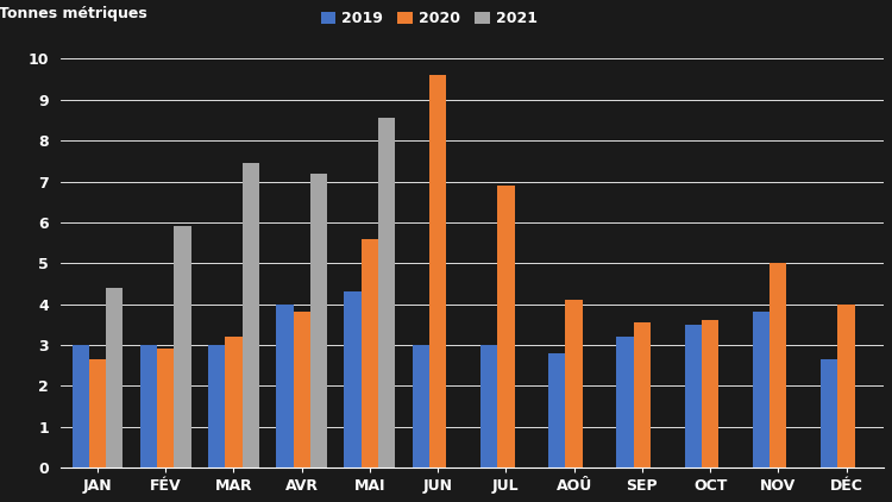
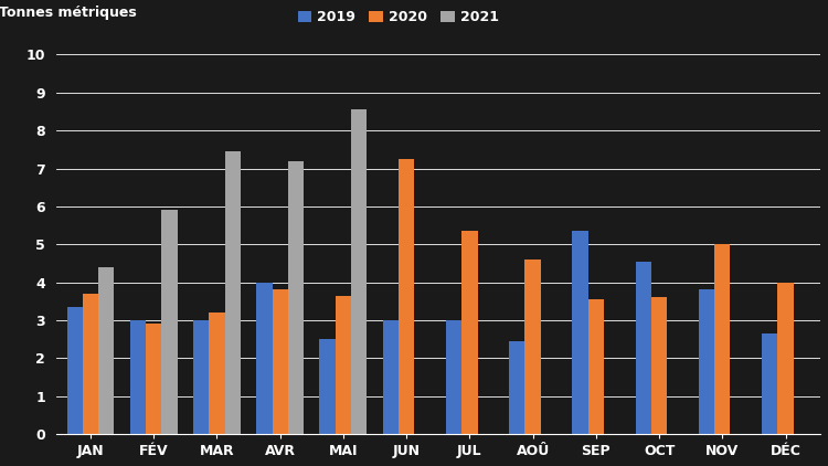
2019/JAN: 3.00 -> 3.35
2020/JAN: 2.65 -> 3.70
2019/MAI: 4.30 -> 2.50
2020/MAI: 5.60 -> 3.65
2020/JUN: 9.60 -> 7.25
2020/JUL: 6.90 -> 5.35
2019/AOÛ: 2.80 -> 2.45
2020/AOÛ: 4.10 -> 4.60
2019/SEP: 3.20 -> 5.35
2019/OCT: 3.50 -> 4.55
